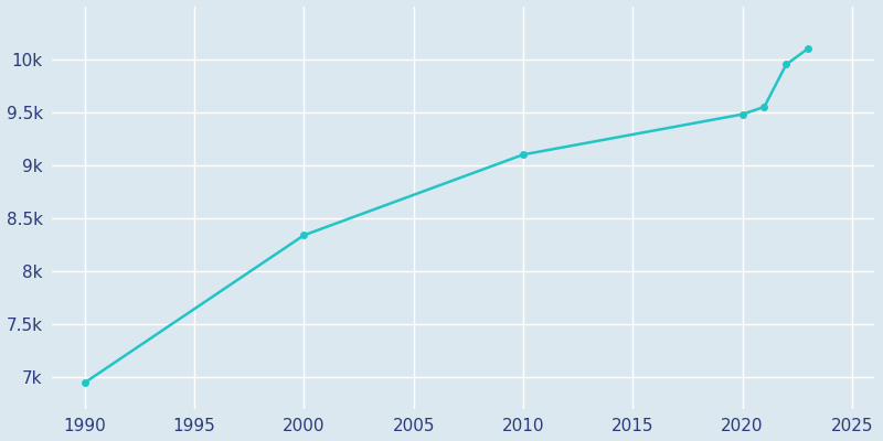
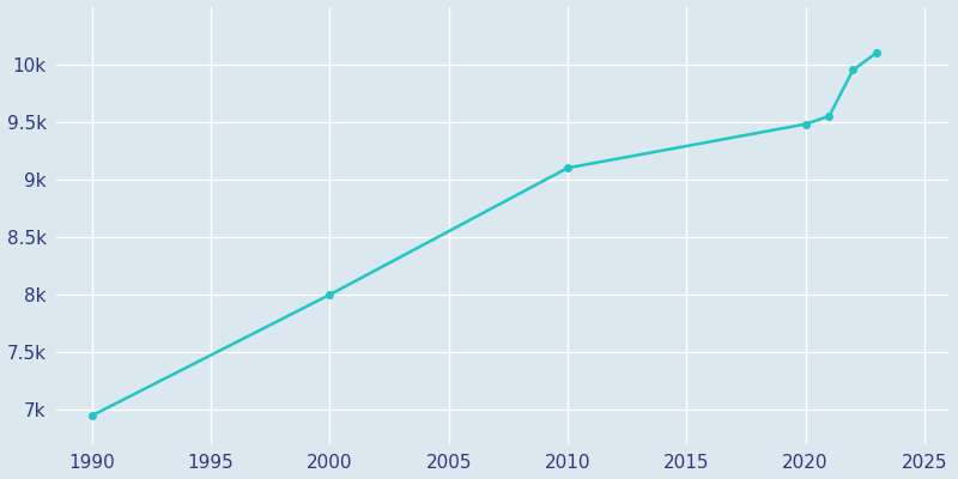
2000: 8.34k -> 8.00k
